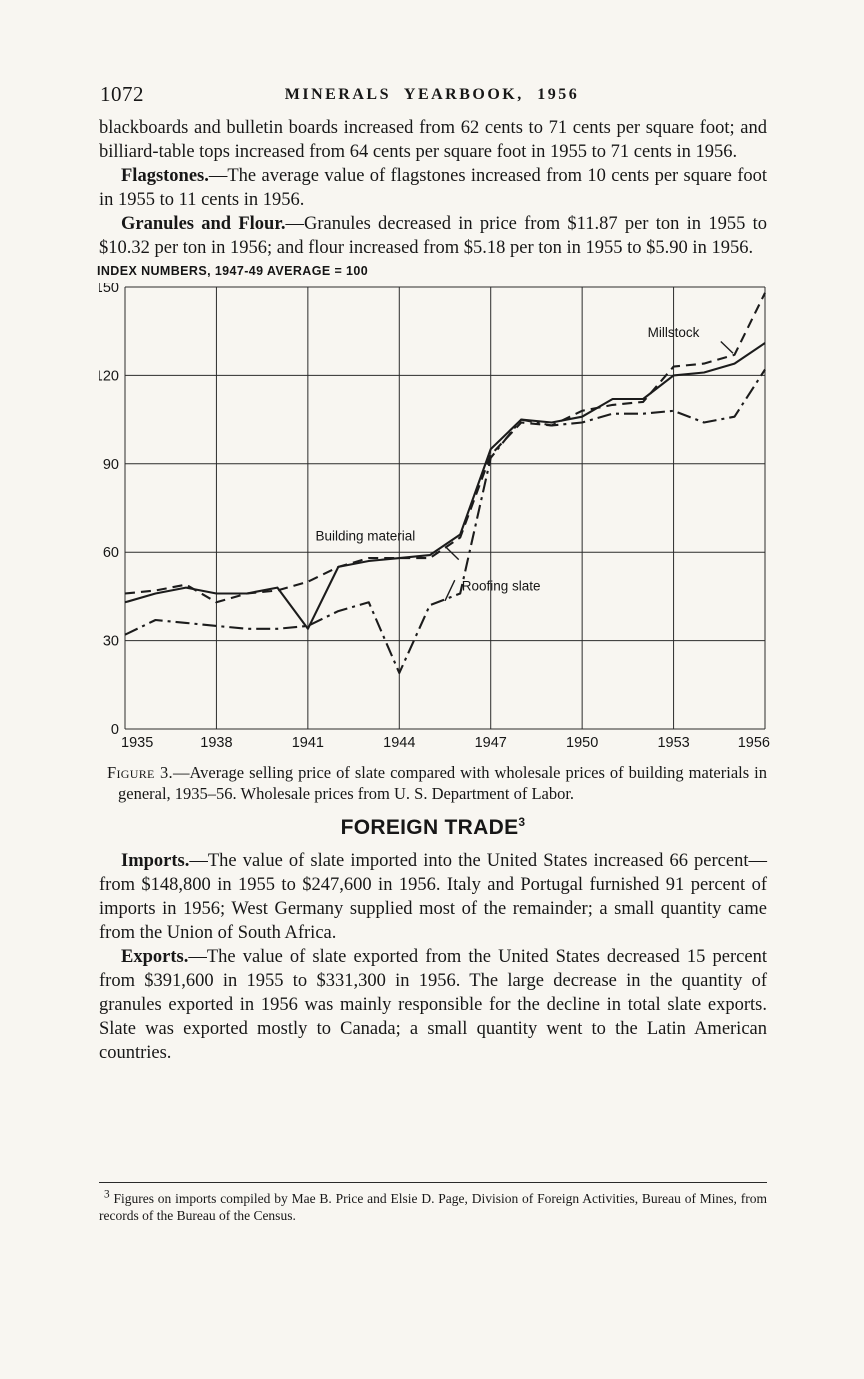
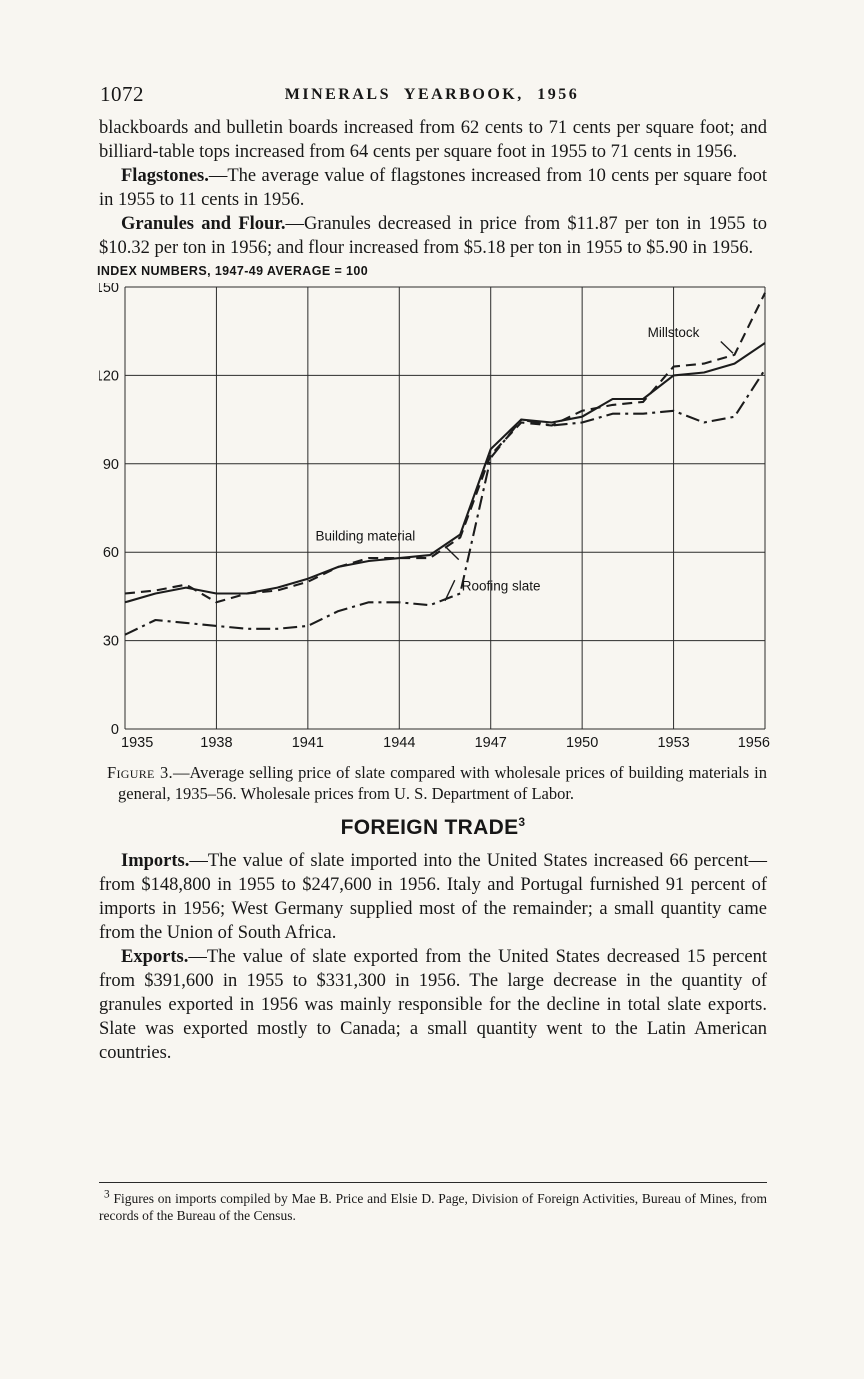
Building material/1941: 34 -> 51
Roofing slate/1944: 19 -> 43
